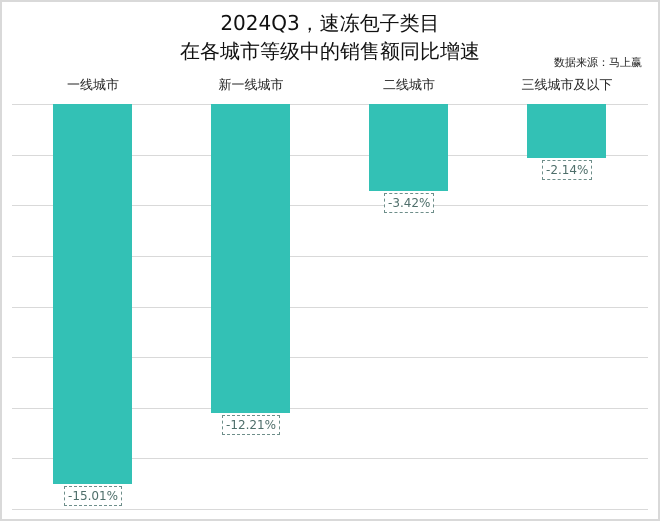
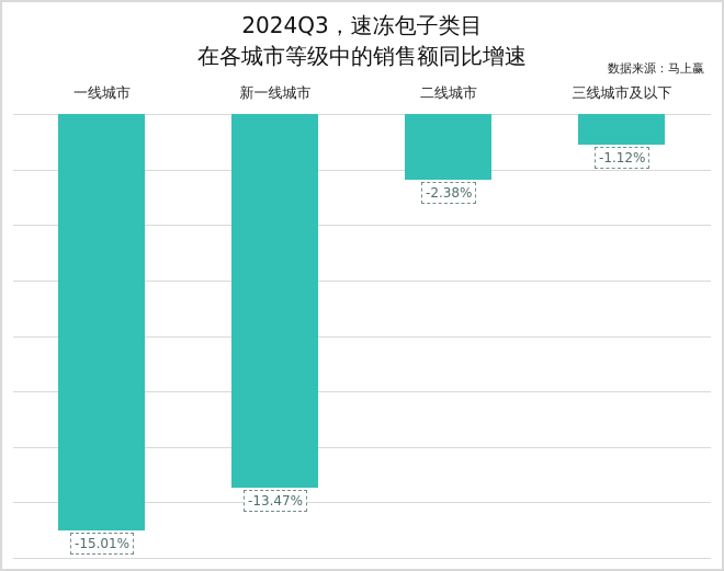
新一线城市: -12.21% -> -13.47%
二线城市: -3.42% -> -2.38%
三线城市及以下: -2.14% -> -1.12%
